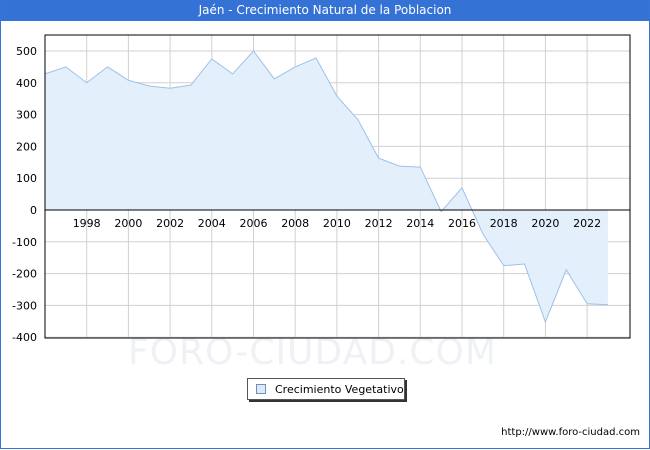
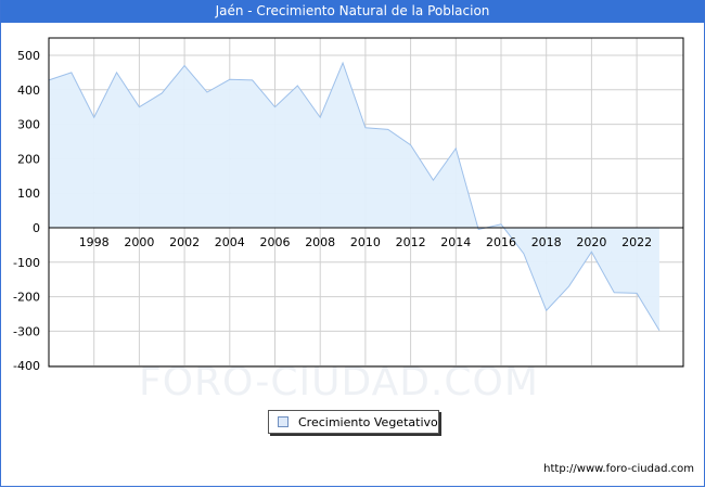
1998: 400 -> 320
2000: 410 -> 350
2002: 380 -> 470
2004: 480 -> 430
2006: 500 -> 350
2008: 450 -> 320
2010: 360 -> 290
2012: 160 -> 240
2014: 140 -> 230
2016: 70 -> 10
2018: -180 -> -240
2020: -350 -> -70
2022: -300 -> -190
